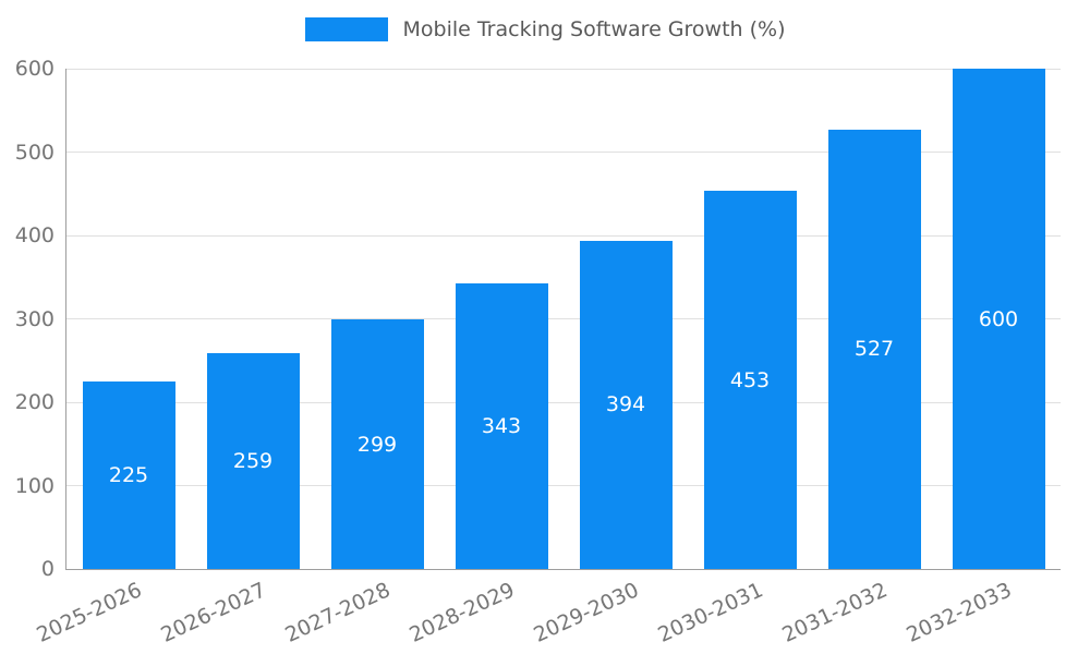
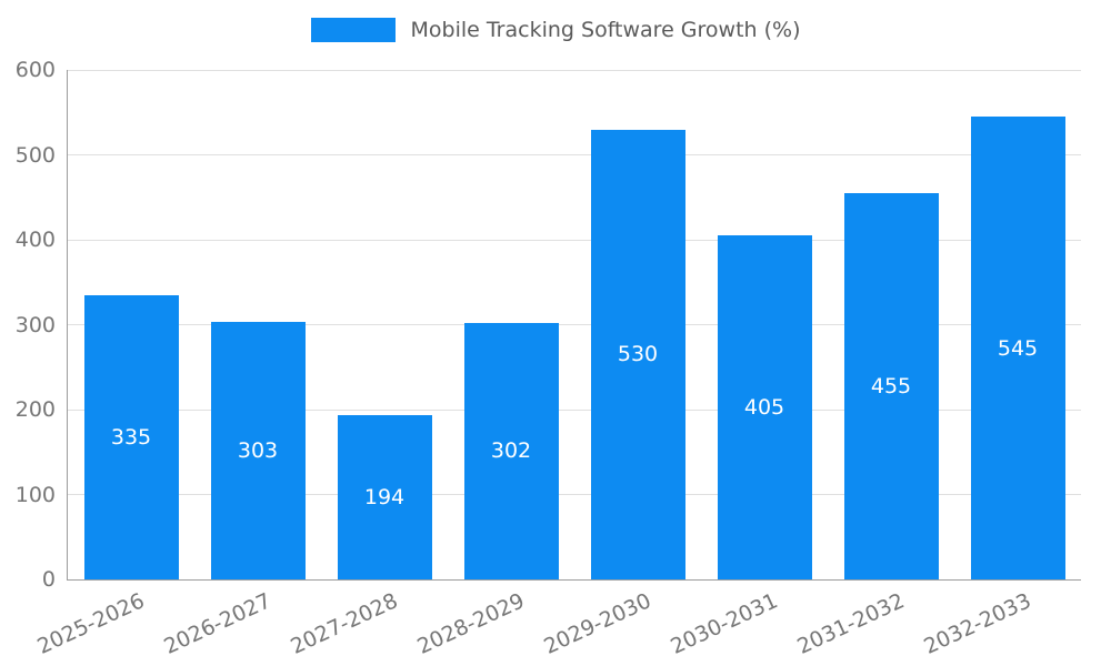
2025-2026: 225 -> 335
2026-2027: 259 -> 303
2027-2028: 299 -> 194
2028-2029: 343 -> 302
2029-2030: 394 -> 530
2030-2031: 453 -> 405
2031-2032: 527 -> 455
2032-2033: 600 -> 545
